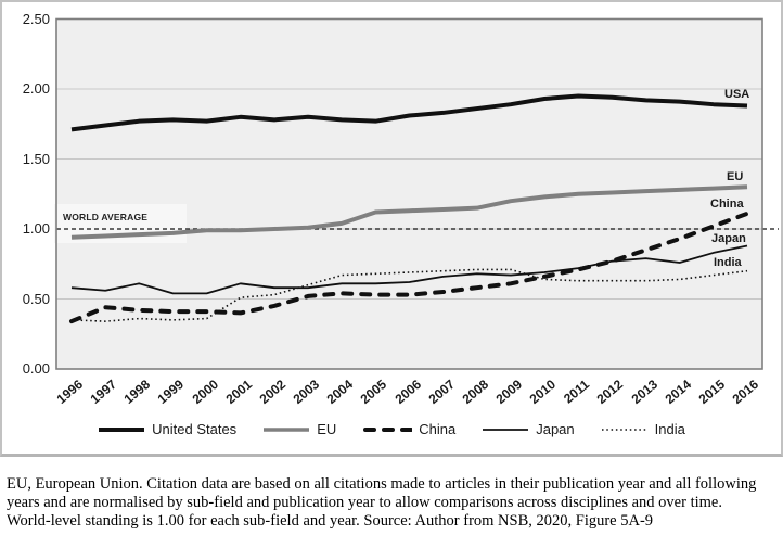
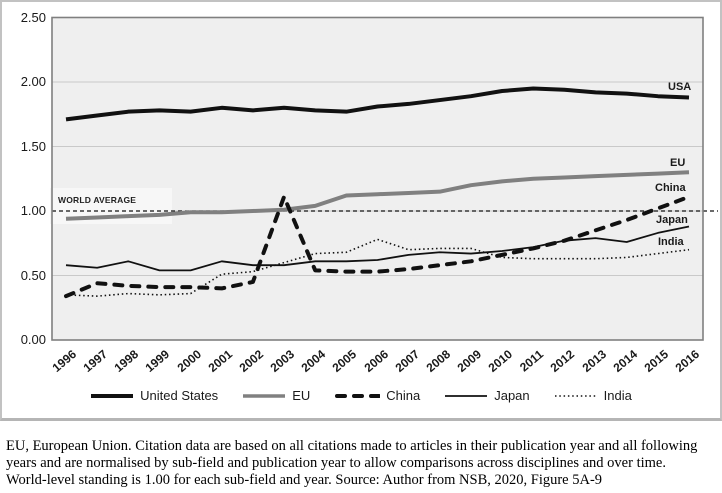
China/2003: 0.52 -> 1.11
India/2006: 0.69 -> 0.78
